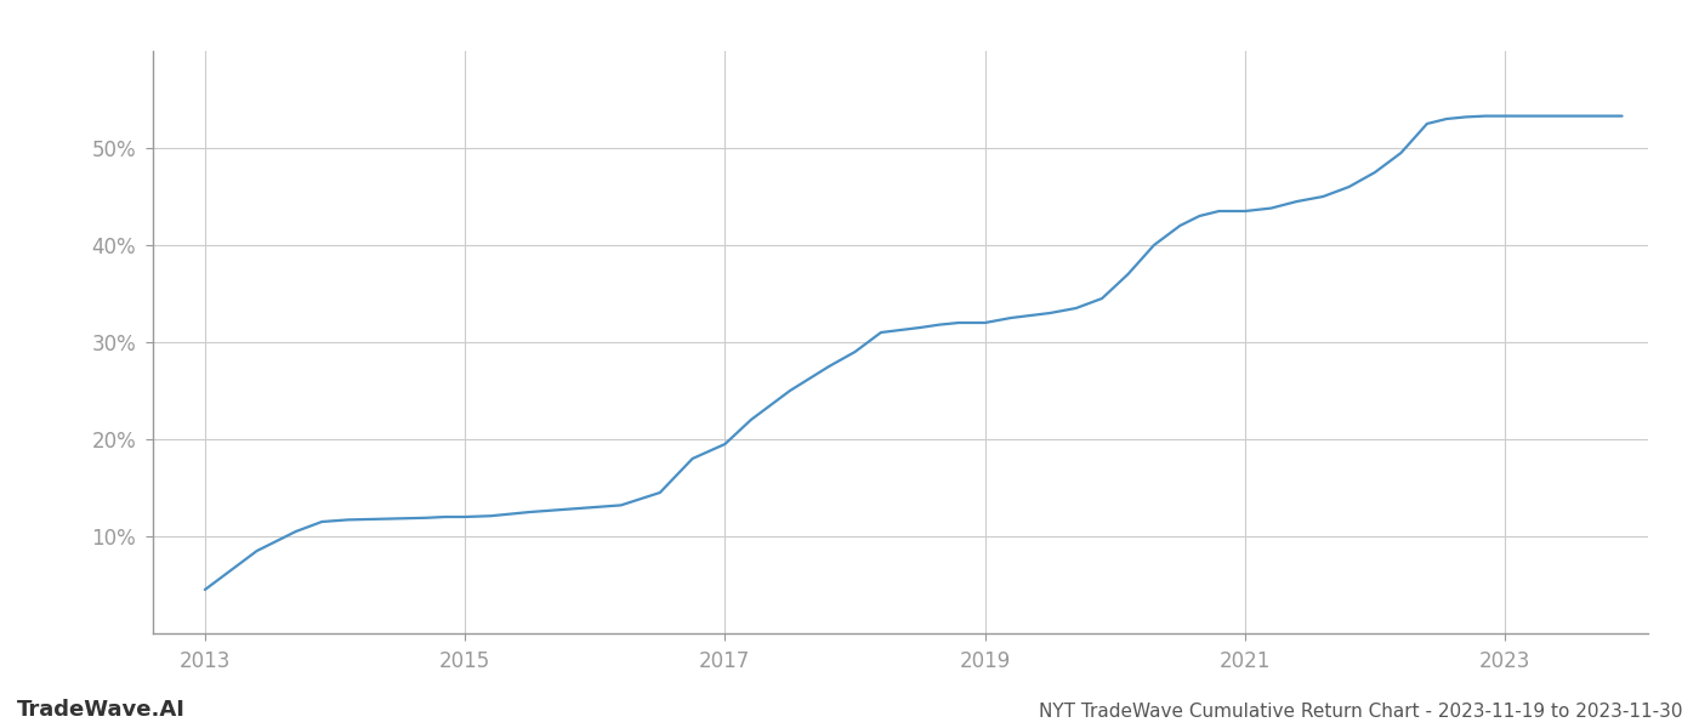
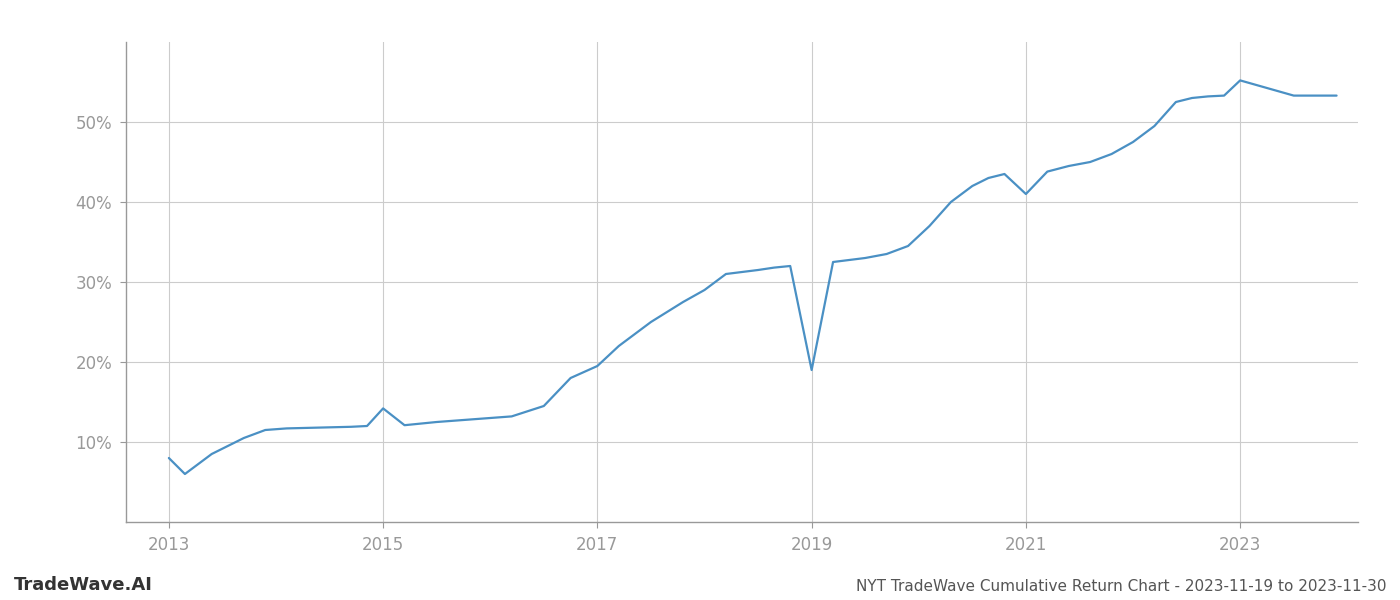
2013: 4.5% -> 8.0%
2015: 12.0% -> 14.2%
2019: 32.0% -> 19.0%
2021: 43.5% -> 41.0%
2023: 53.3% -> 55.2%
